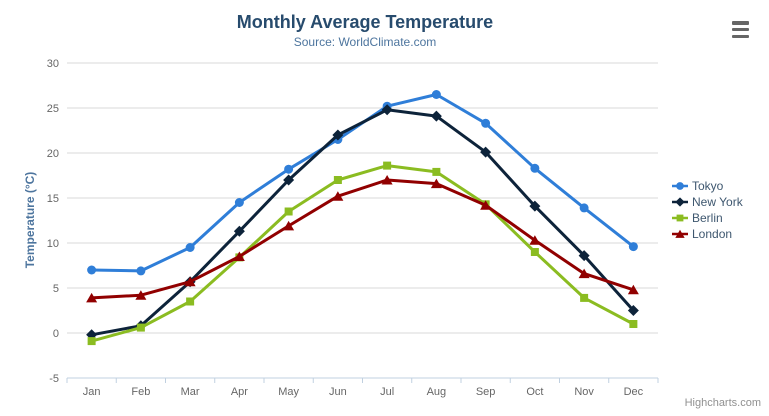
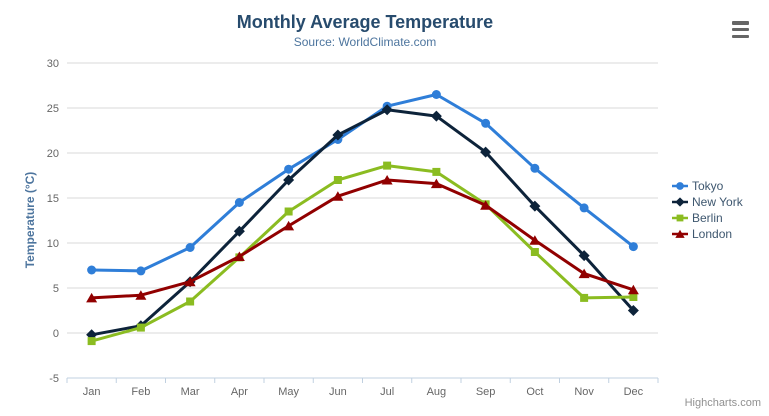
Berlin/Dec: 1 -> 4
